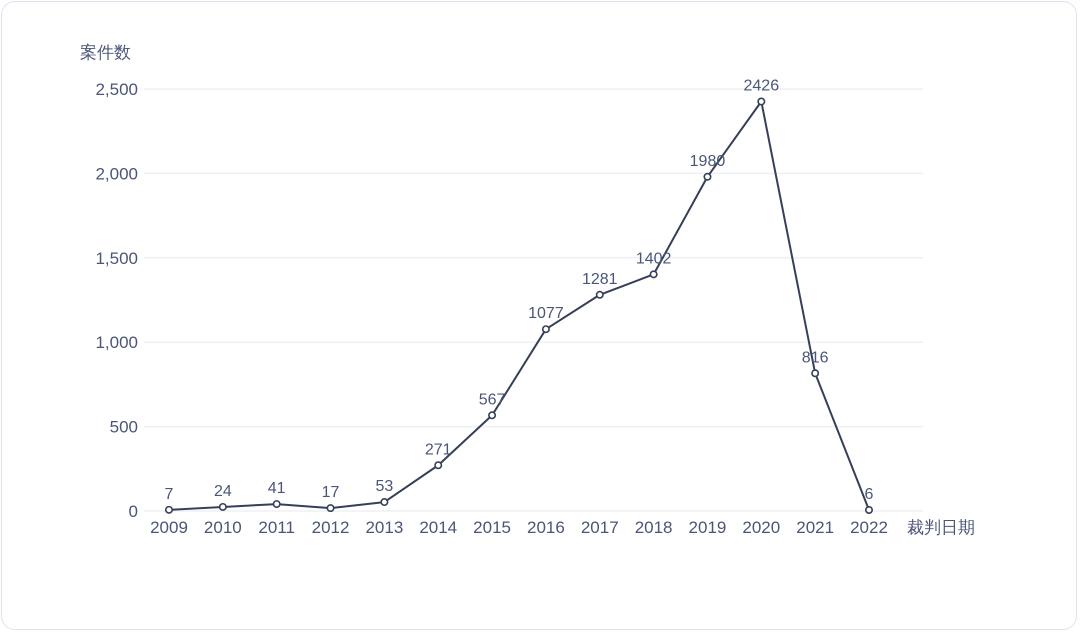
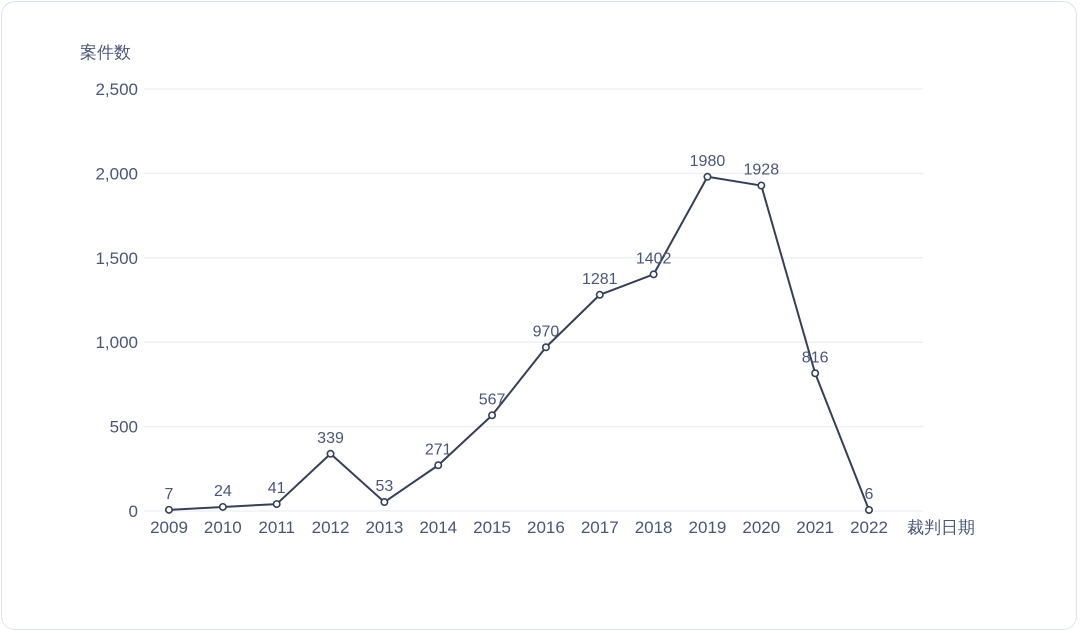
2012: 17 -> 339
2016: 1077 -> 970
2020: 2426 -> 1928
